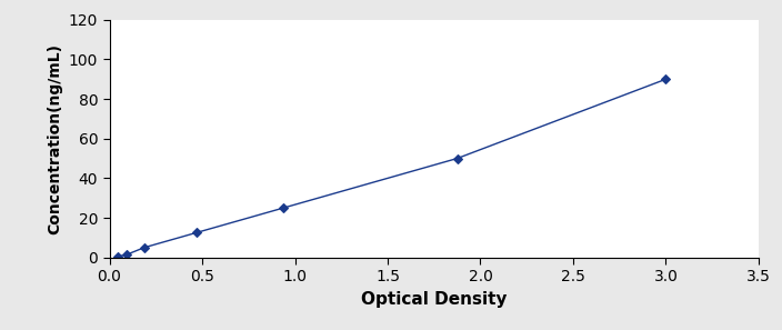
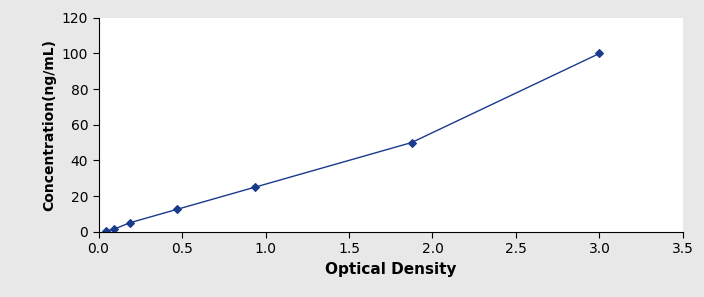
3.0: 90 -> 100
